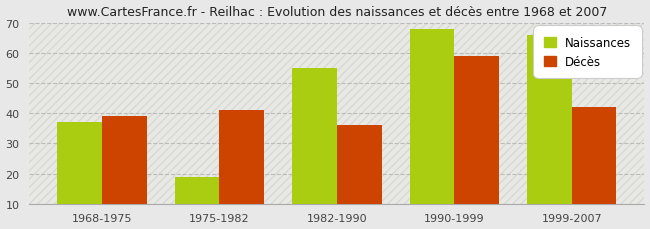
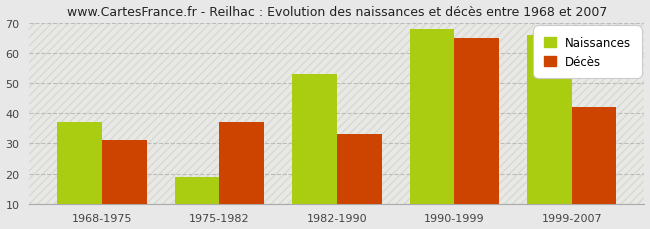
Décès/1968-1975: 39 -> 31
Décès/1975-1982: 41 -> 37
Naissances/1982-1990: 55 -> 53
Décès/1982-1990: 36 -> 33
Décès/1990-1999: 59 -> 65
